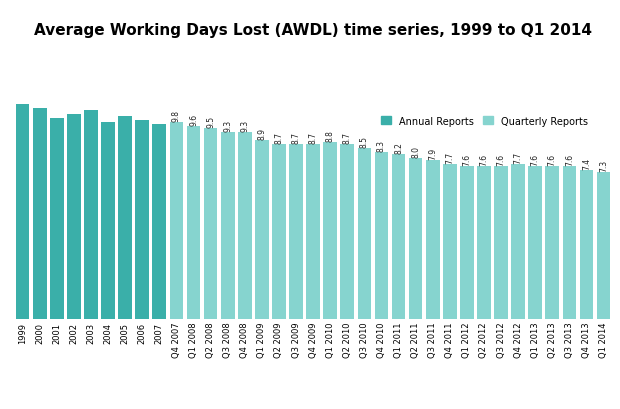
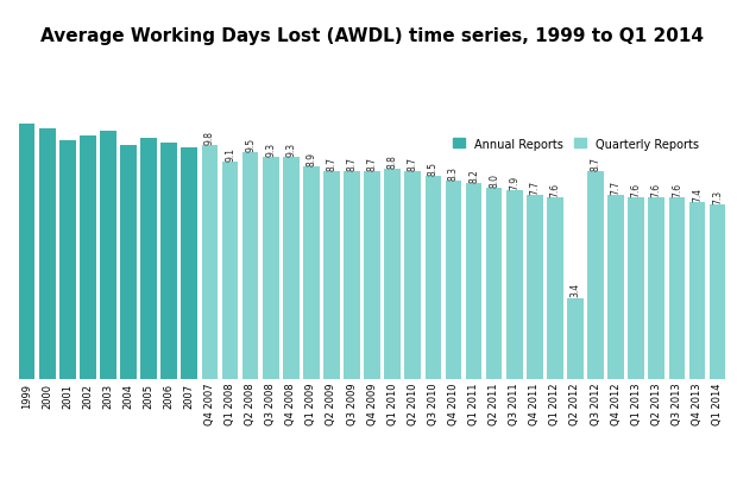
Q1 2008: 9.6 -> 9.1
Q2 2012: 7.6 -> 3.4
Q3 2012: 7.6 -> 8.7
